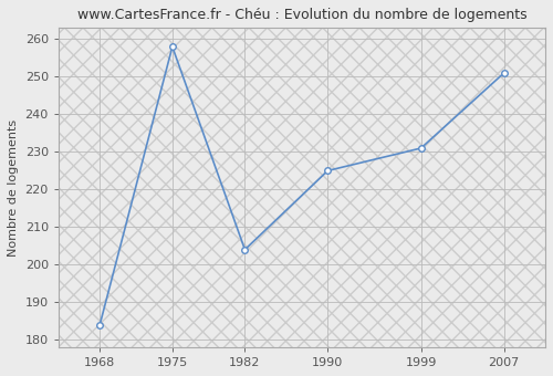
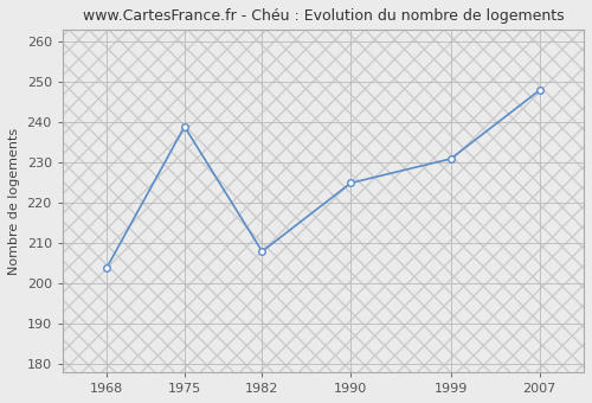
1968: 184 -> 204
1975: 258 -> 239
1982: 204 -> 208
2007: 251 -> 248
